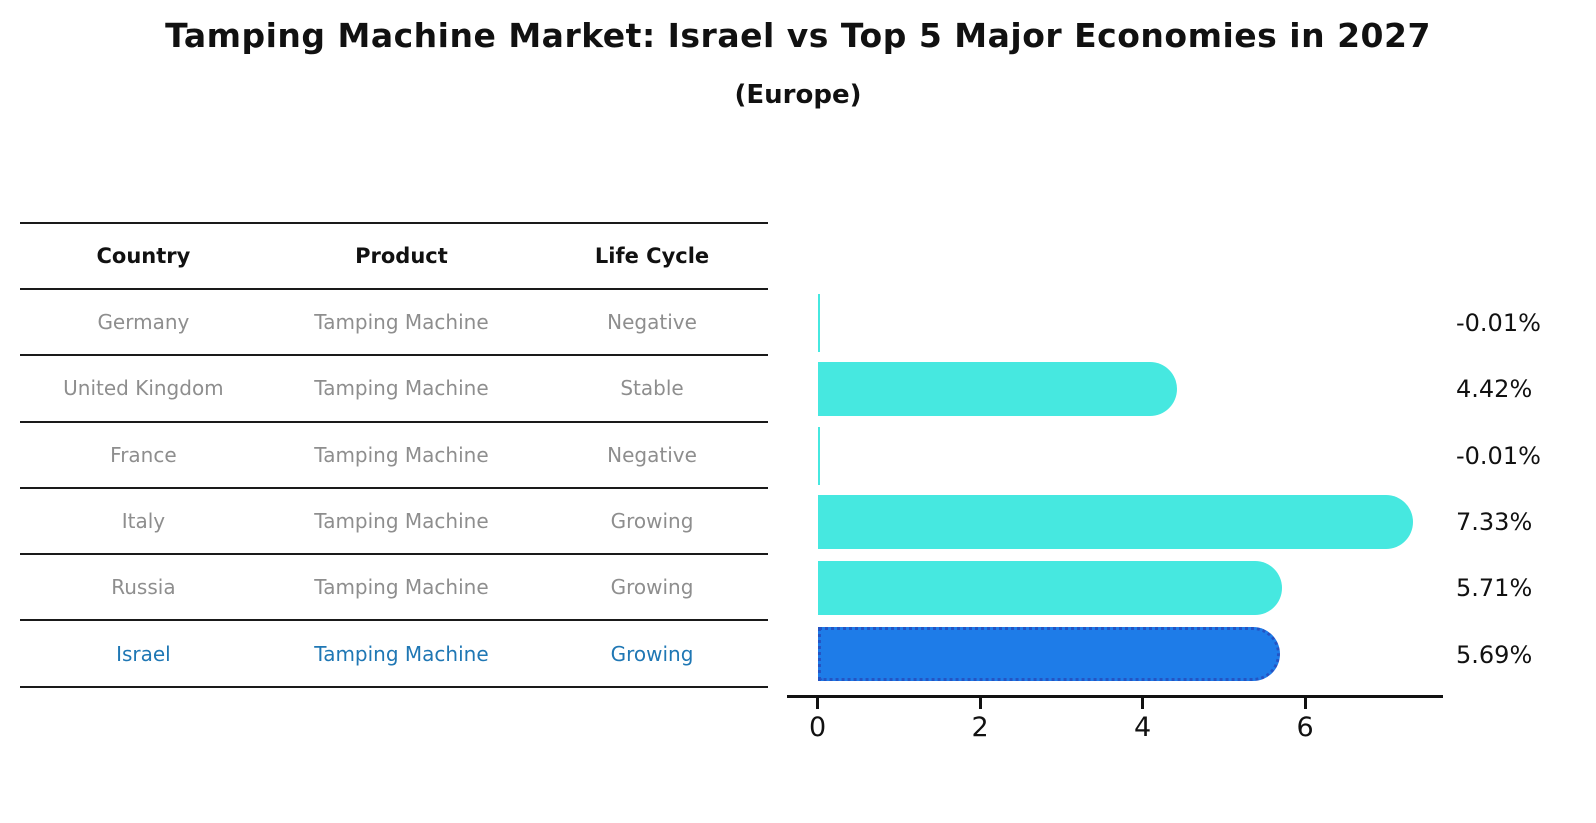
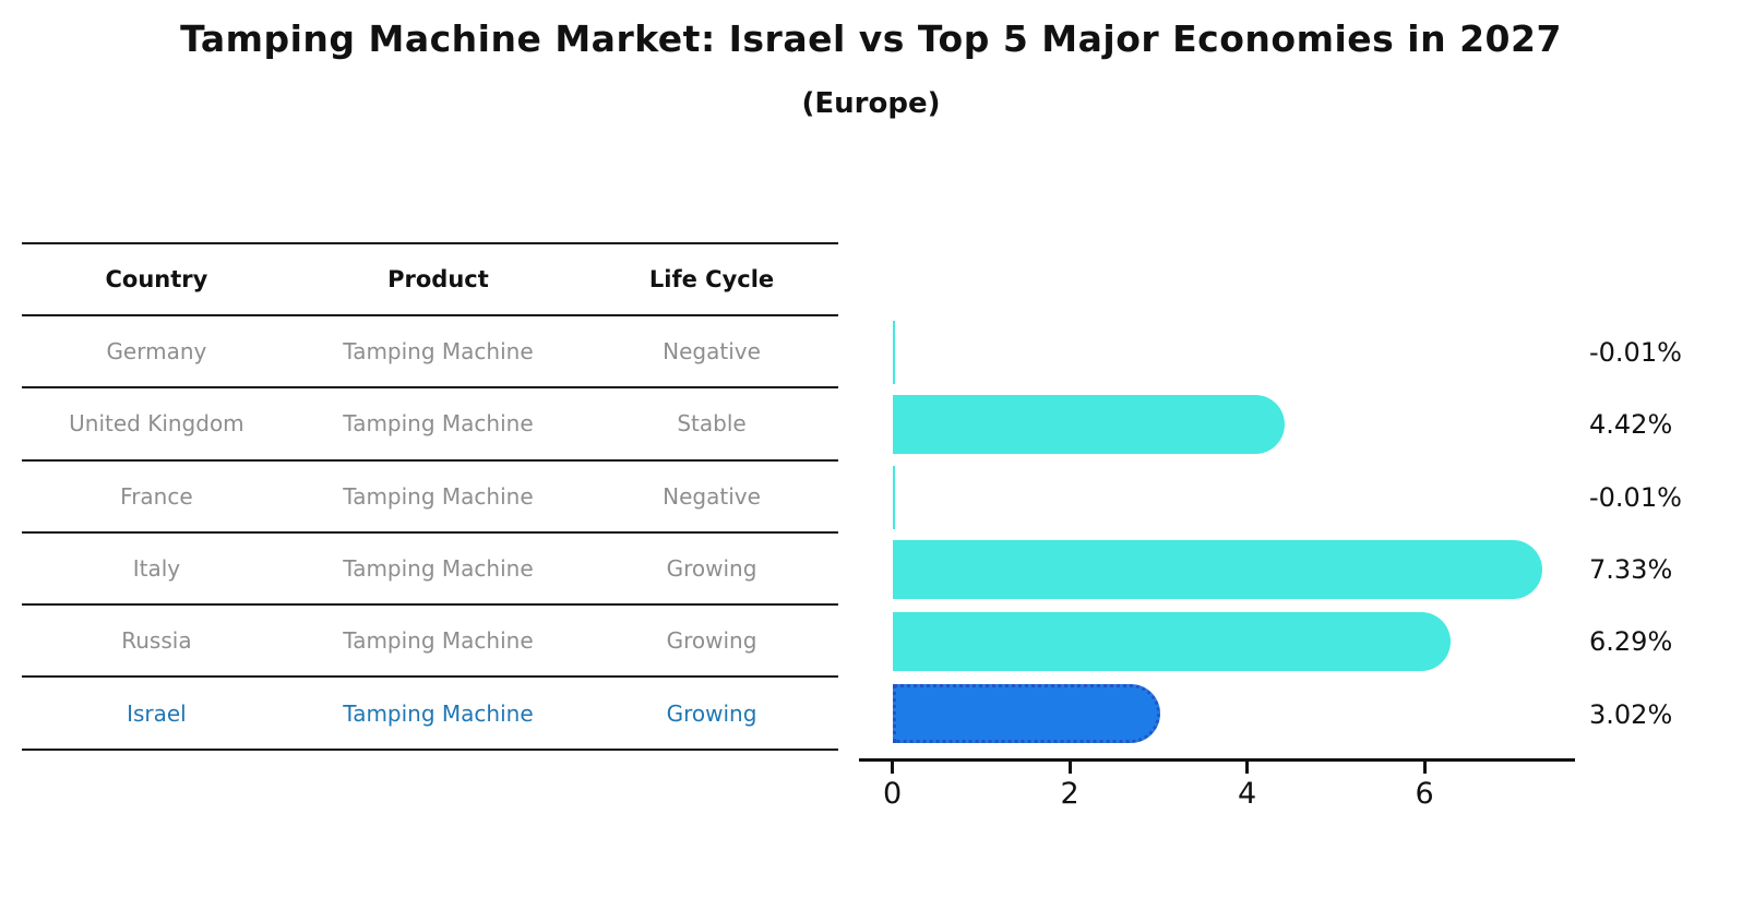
Russia: 5.71% -> 6.29%
Israel: 5.69% -> 3.02%
